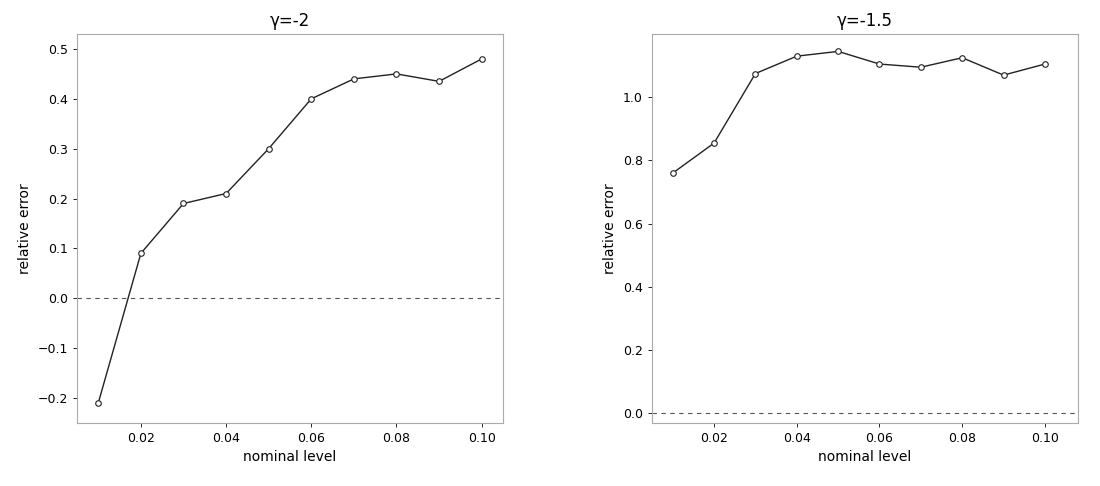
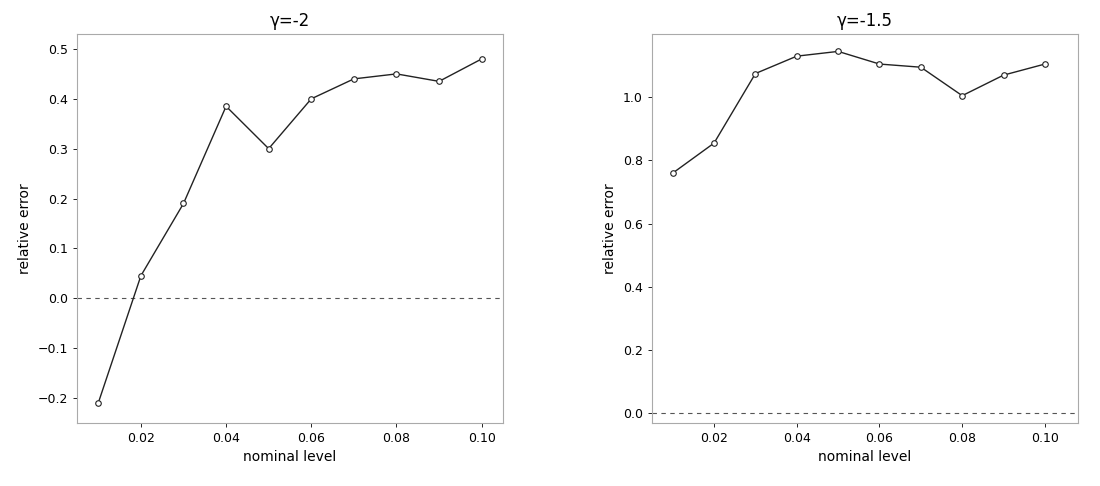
γ=-2/0.02: 0.090 -> 0.045
γ=-2/0.04: 0.210 -> 0.385
γ=-1.5/0.08: 1.125 -> 1.005
